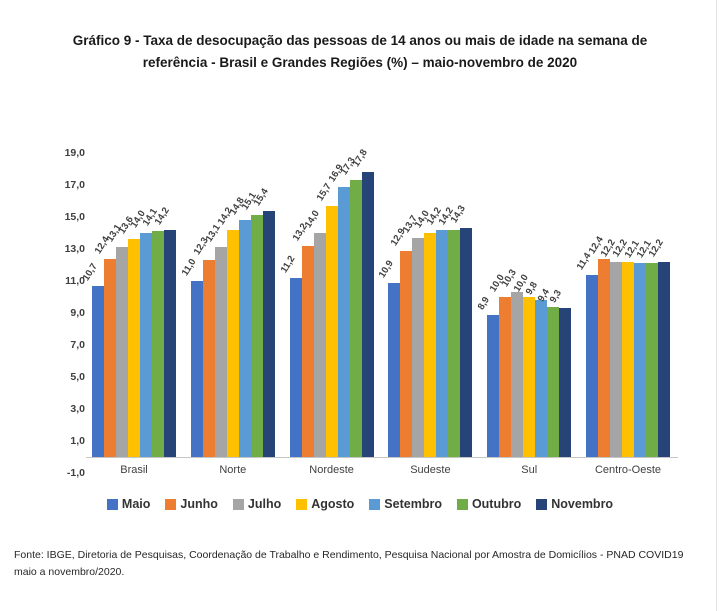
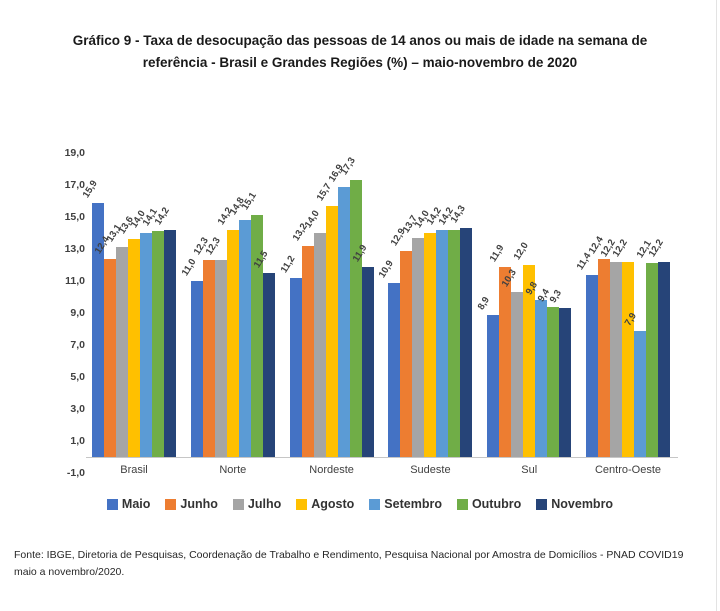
Maio/Brasil: 10,7 -> 15,9
Julho/Norte: 13,1 -> 12,3
Novembro/Norte: 15,4 -> 11,5
Novembro/Nordeste: 17,8 -> 11,9
Junho/Sul: 10,0 -> 11,9
Agosto/Sul: 10,0 -> 12,0
Setembro/Centro-Oeste: 12,1 -> 7,9
